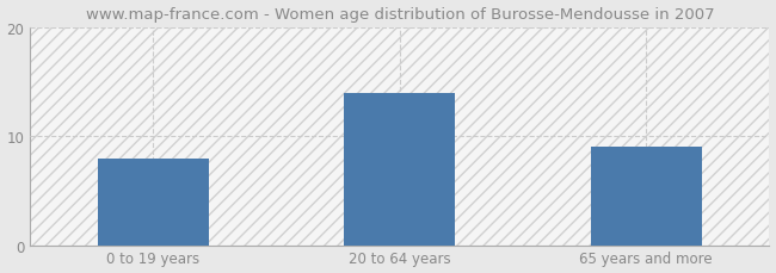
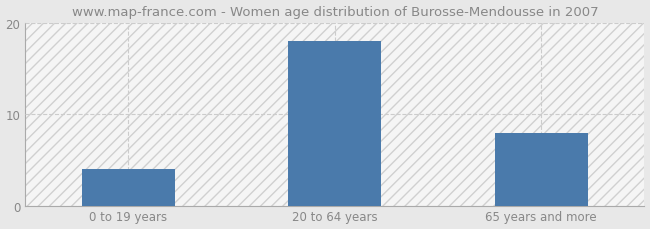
0 to 19 years: 8 -> 4
20 to 64 years: 14 -> 18
65 years and more: 9 -> 8
